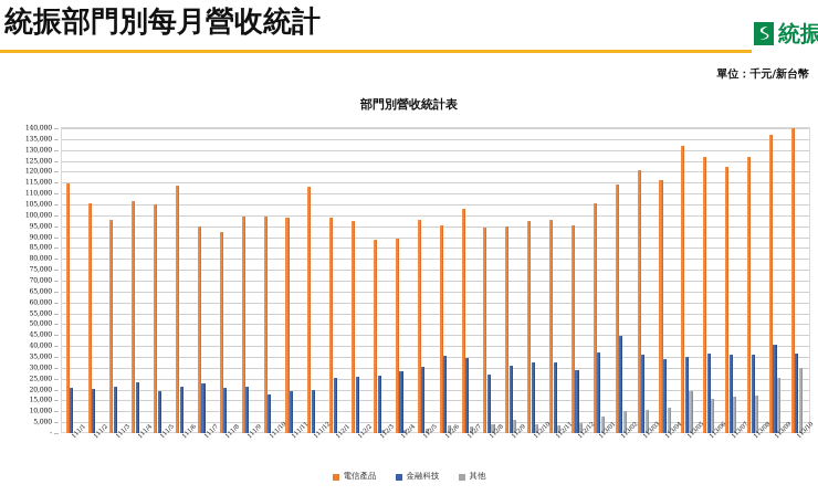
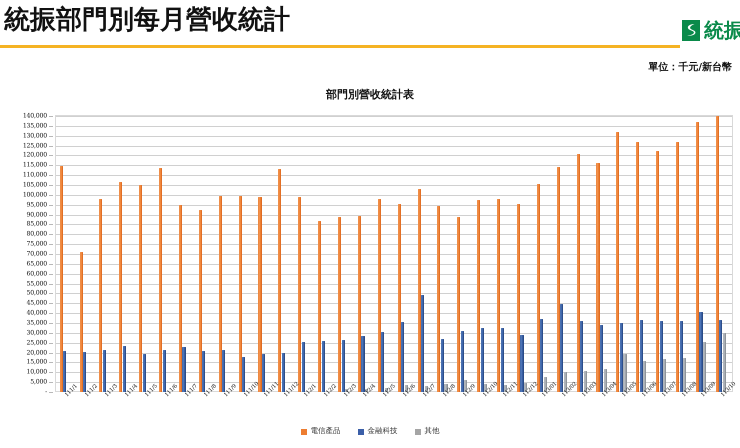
電信產品/111/2: 106000 -> 71000
電信產品/112/2: 98000 -> 87000
金融科技/112/7: 34000 -> 49000
電信產品/112/9: 95000 -> 89000
